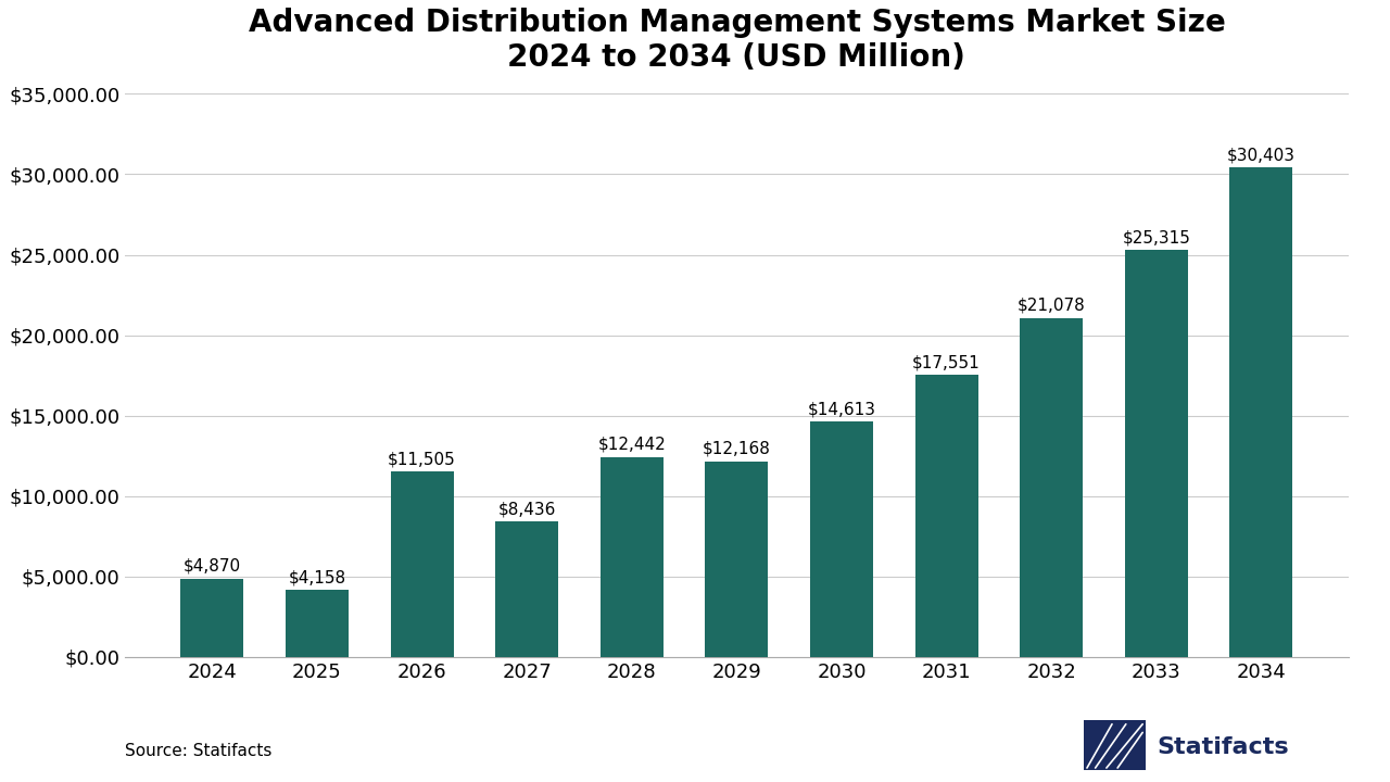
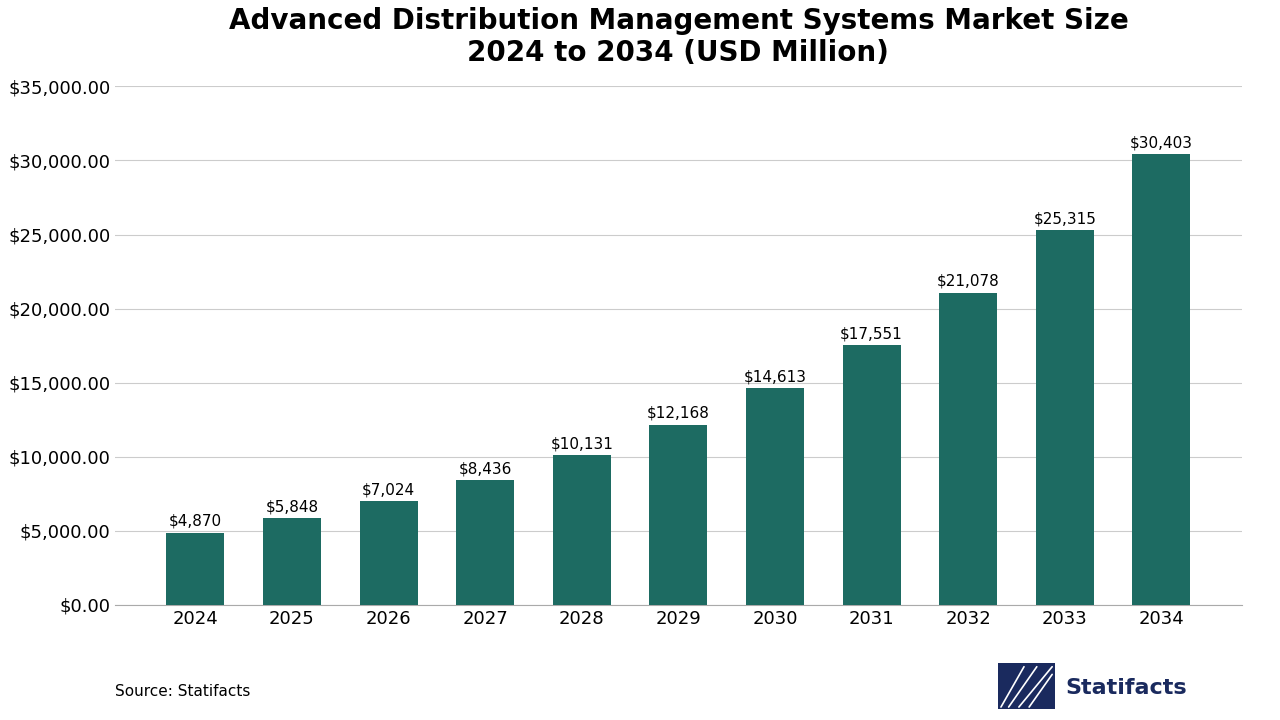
2025: $4,158 -> $5,848
2026: $11,505 -> $7,024
2028: $12,442 -> $10,131
